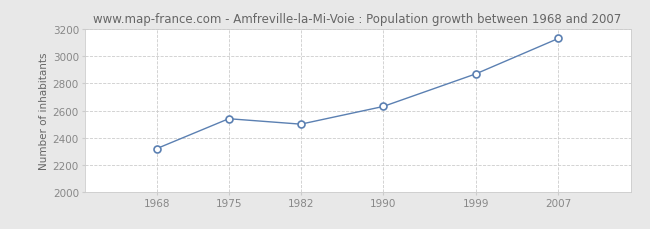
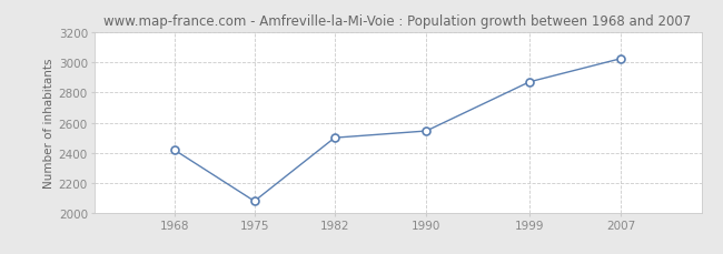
1968: 2320 -> 2420
1975: 2540 -> 2080
1990: 2630 -> 2540
2007: 3130 -> 3020
